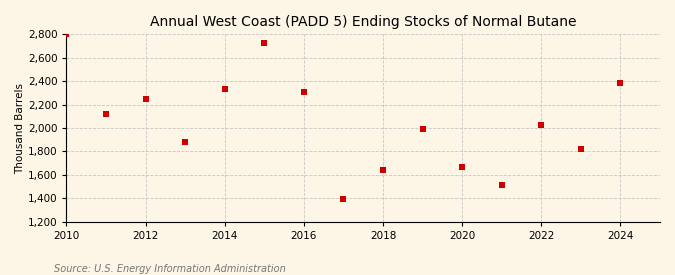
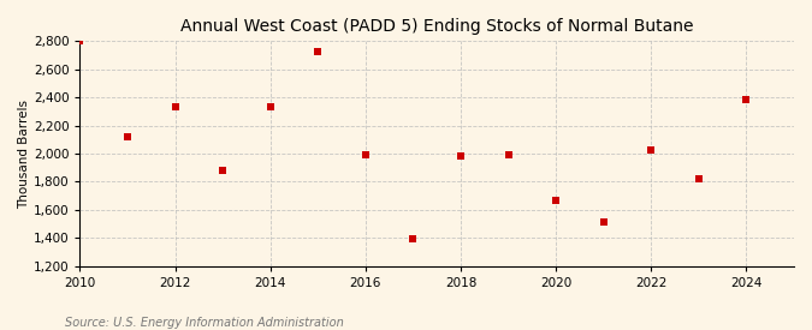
2012: 2,250 -> 2,330
2016: 2,300 -> 1,990
2018: 1,640 -> 1,980
